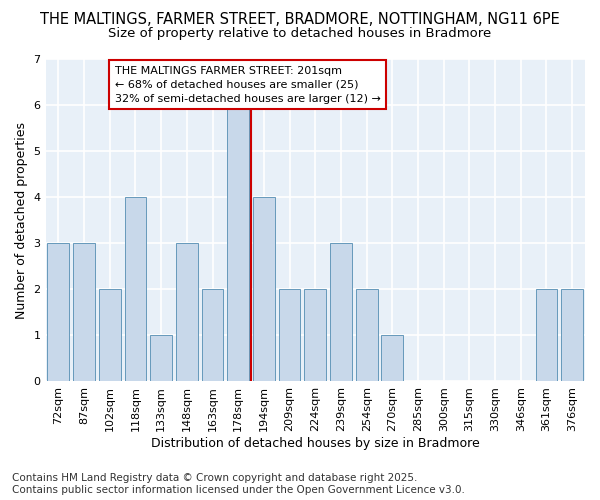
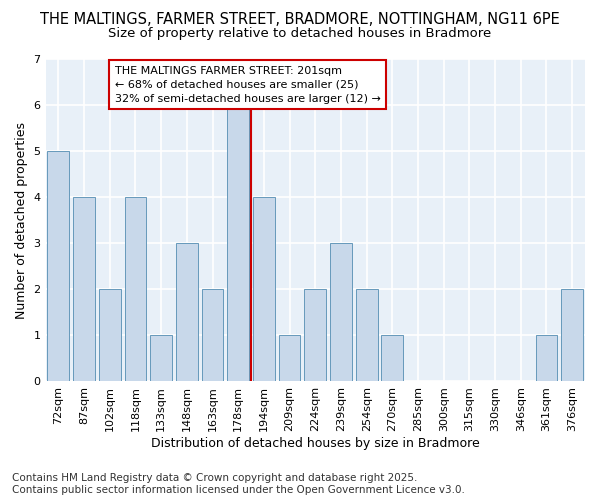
72sqm: 3 -> 5
87sqm: 3 -> 4
209sqm: 2 -> 1
361sqm: 2 -> 1
